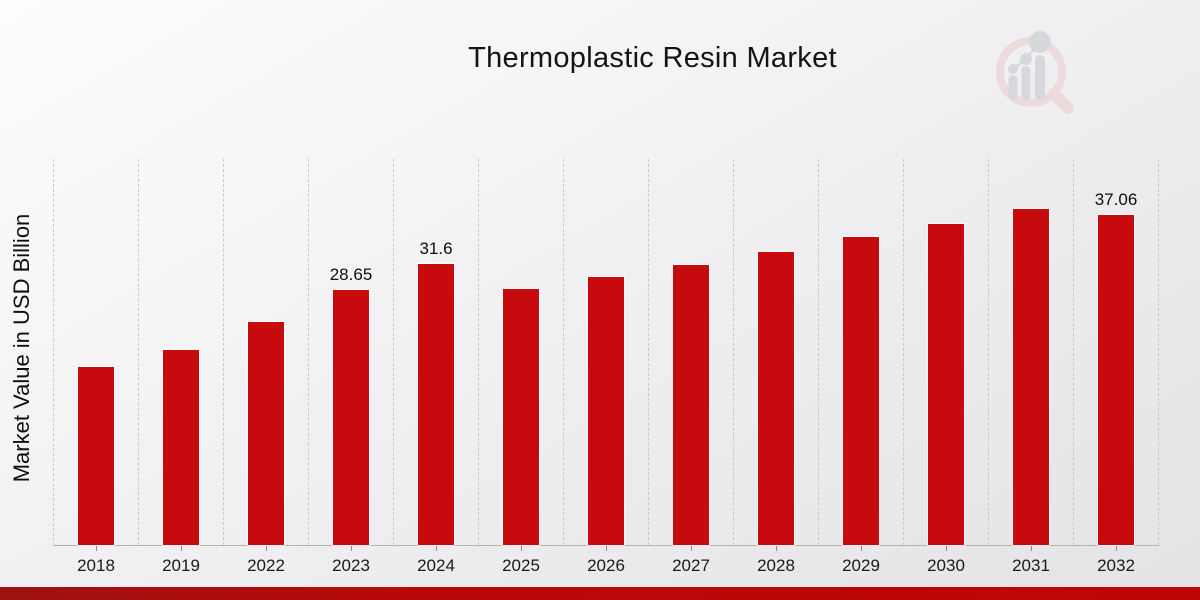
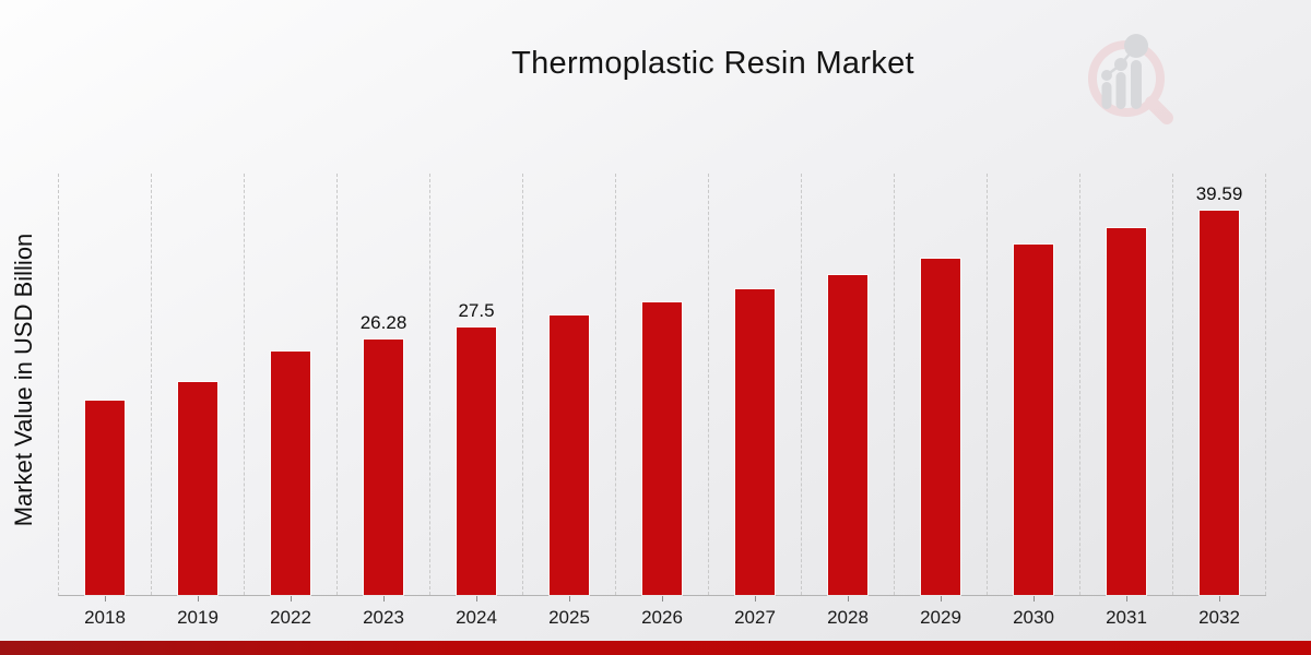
2023: 28.65 -> 26.28
2024: 31.6 -> 27.5
2032: 37.06 -> 39.59
